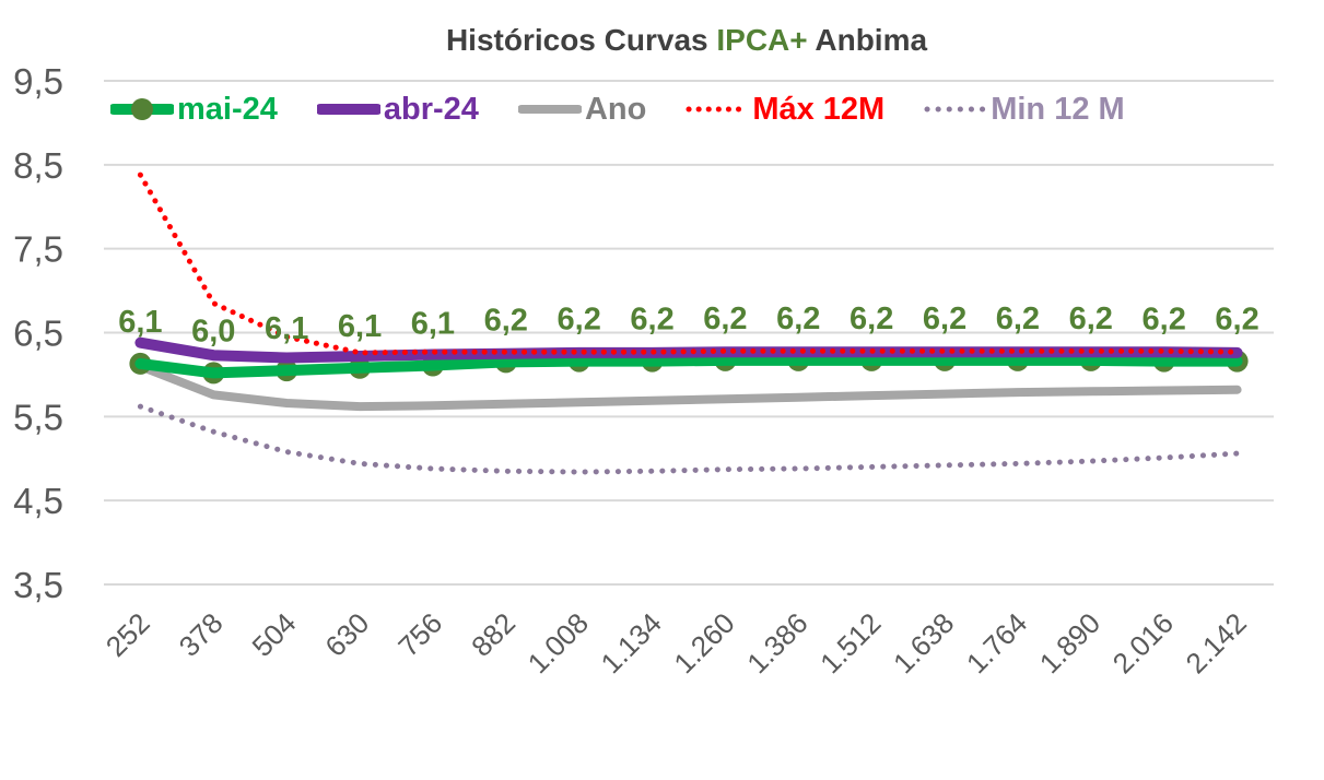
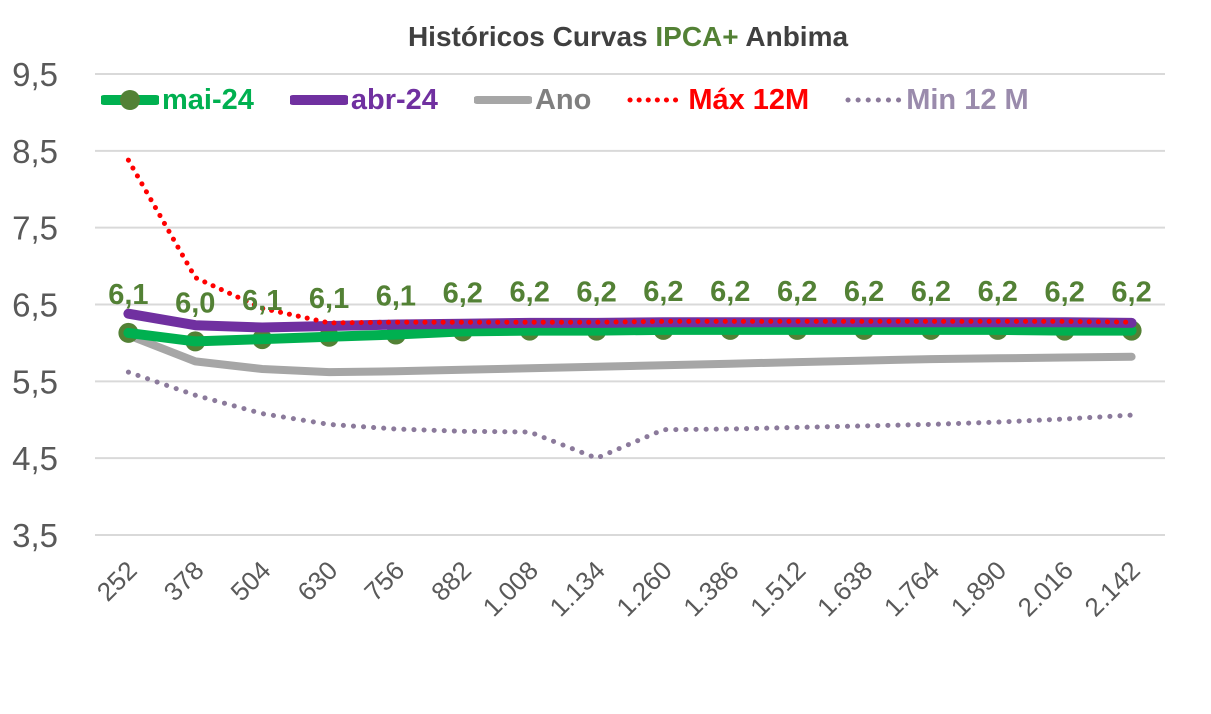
Min 12 M/1.134: 4,8 -> 4,5
